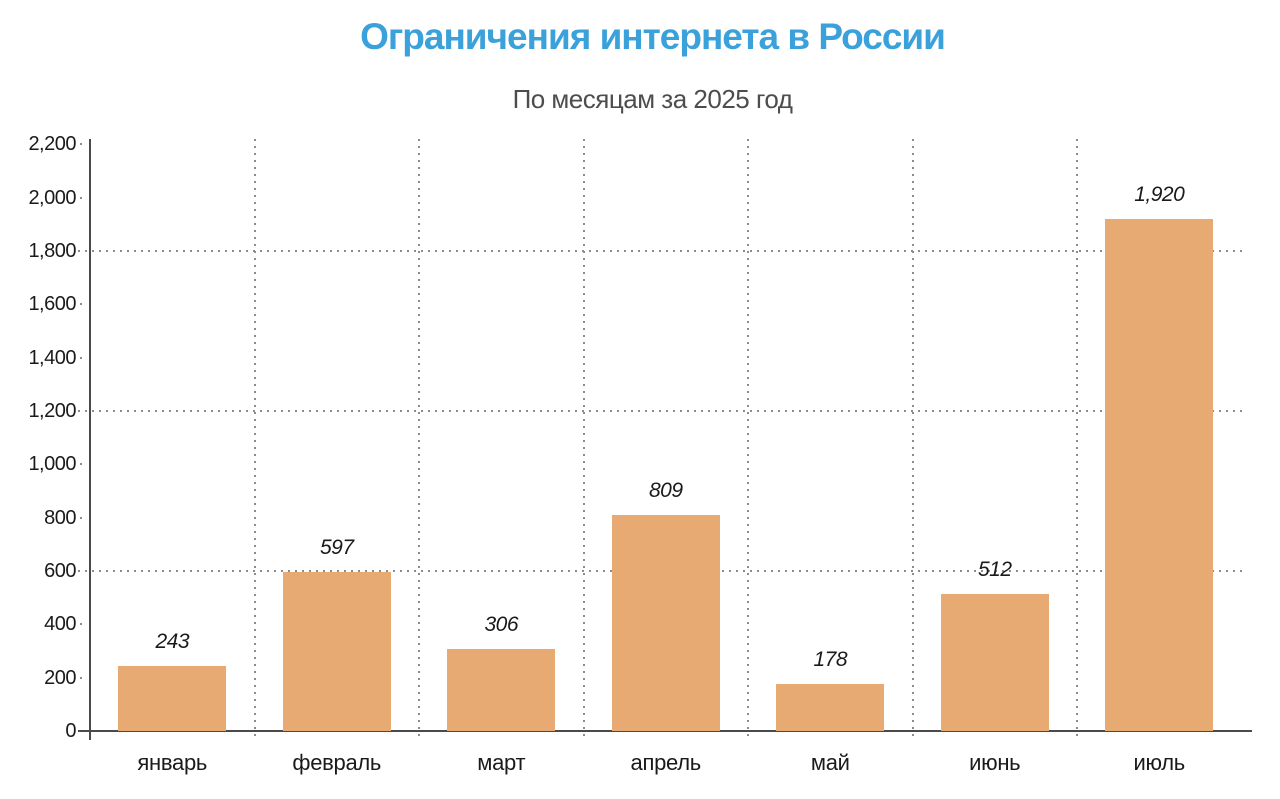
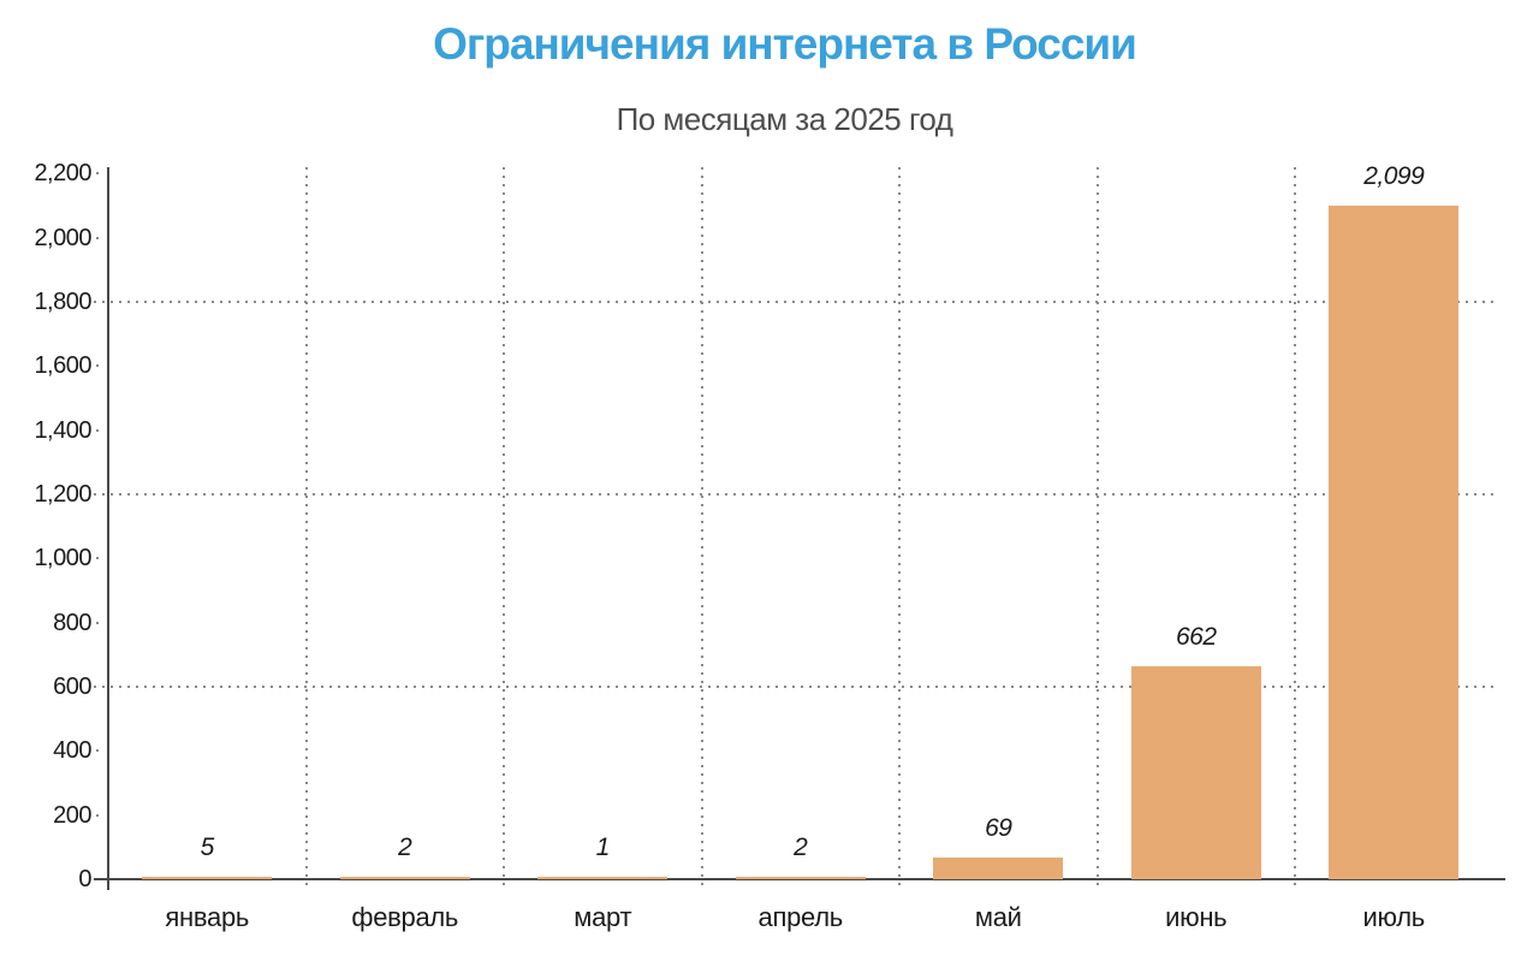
январь: 243 -> 5
февраль: 597 -> 2
март: 306 -> 1
апрель: 809 -> 2
май: 178 -> 69
июнь: 512 -> 662
июль: 1,920 -> 2,099
